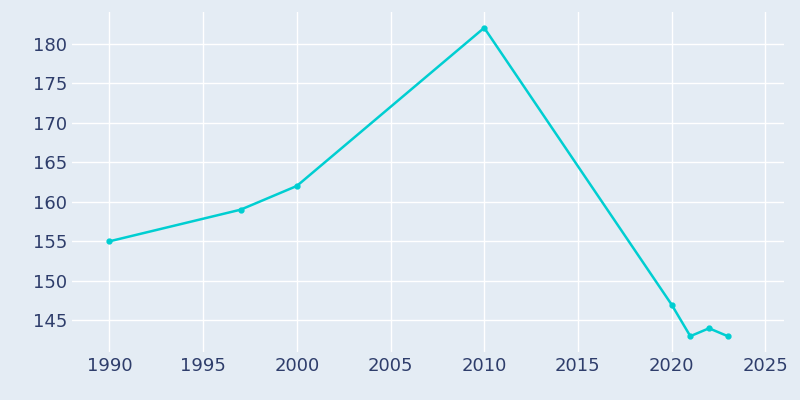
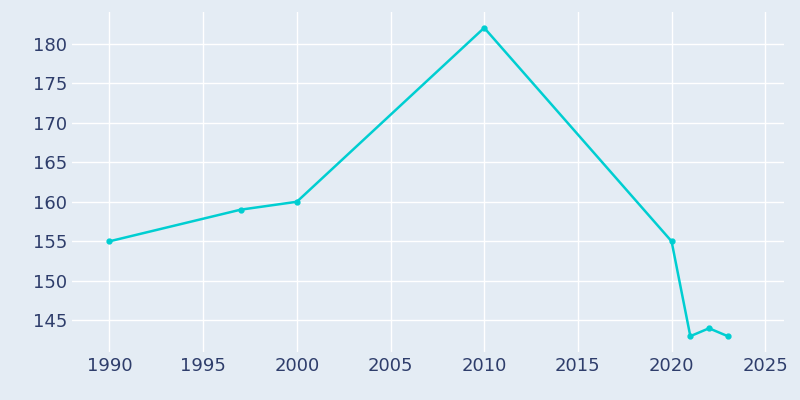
2000: 162 -> 160
2020: 147 -> 155
